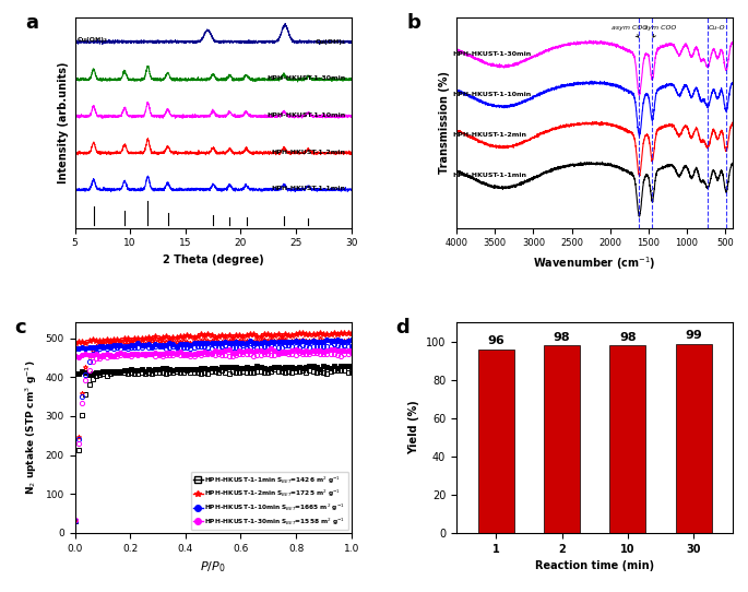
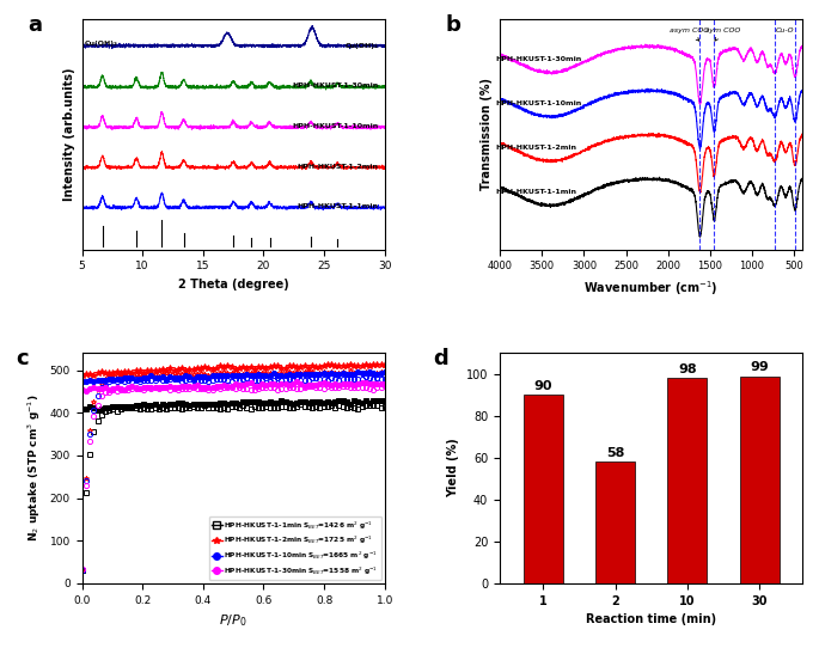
1: 96 -> 90
2: 98 -> 58
